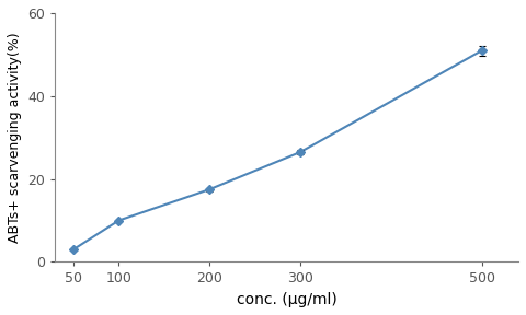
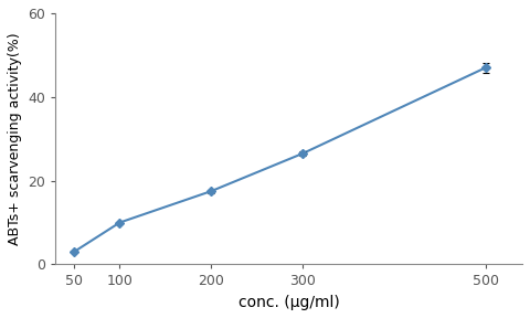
500: 51.0 -> 47.0
